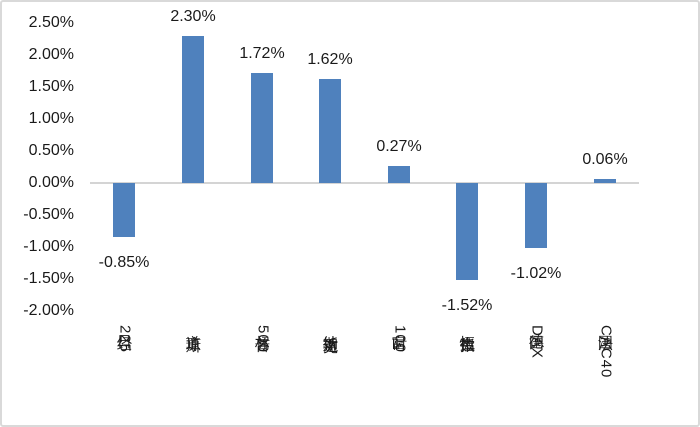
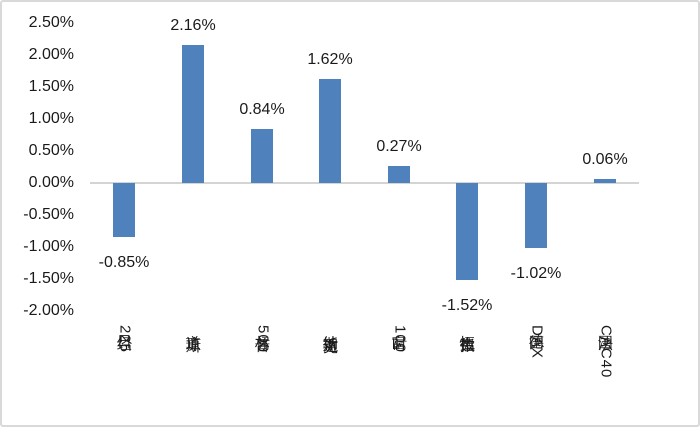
道琼斯: 2.30% -> 2.16%
标普500: 1.72% -> 0.84%
